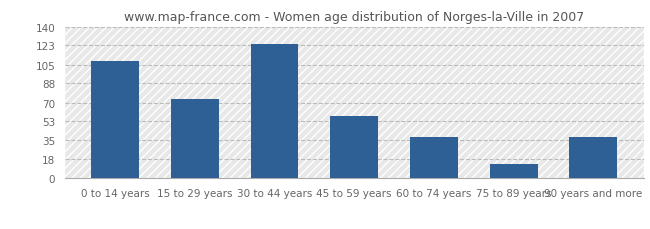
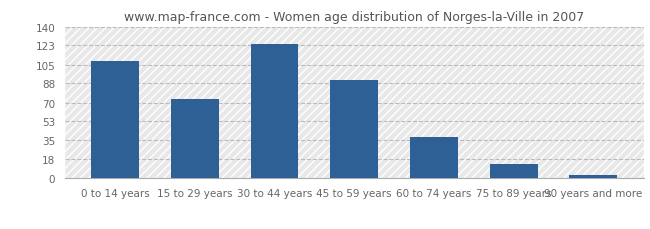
45 to 59 years: 58 -> 91
90 years and more: 38 -> 3
